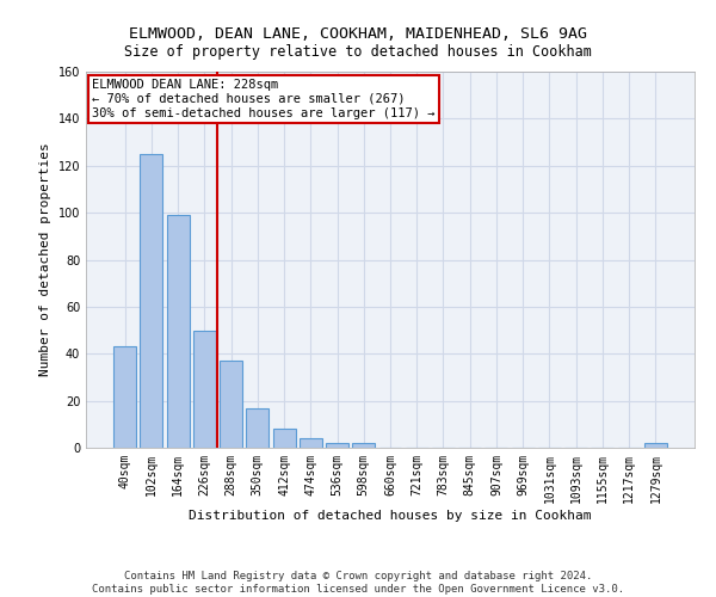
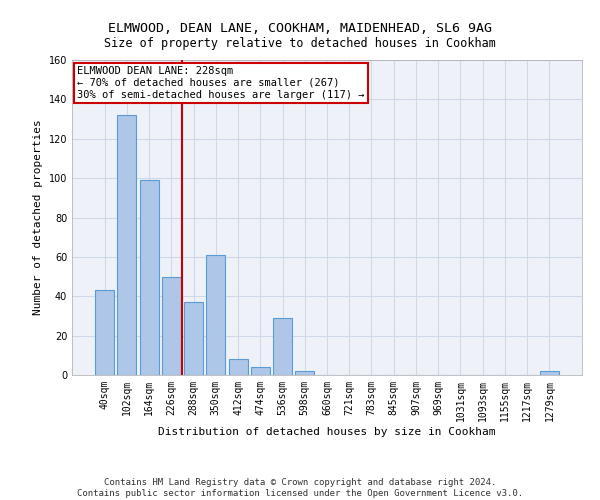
102sqm: 125 -> 132
350sqm: 17 -> 61
536sqm: 2 -> 29
